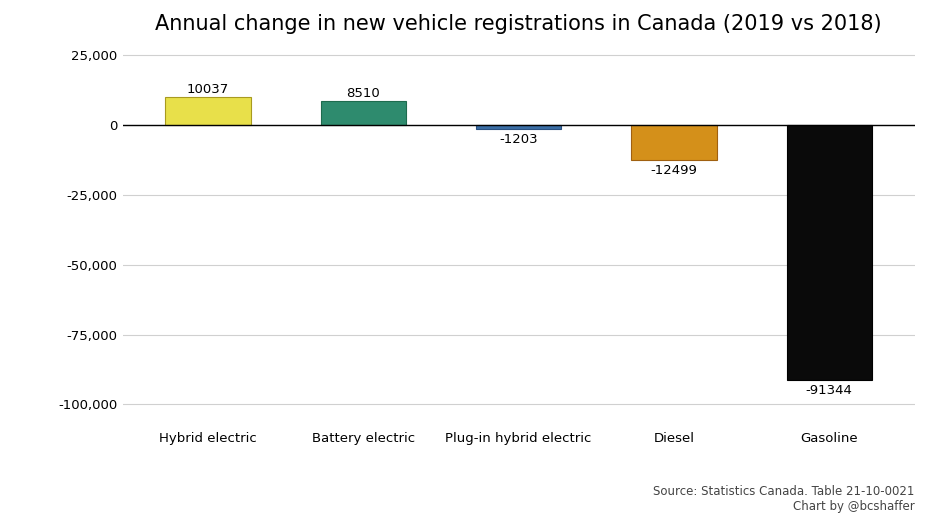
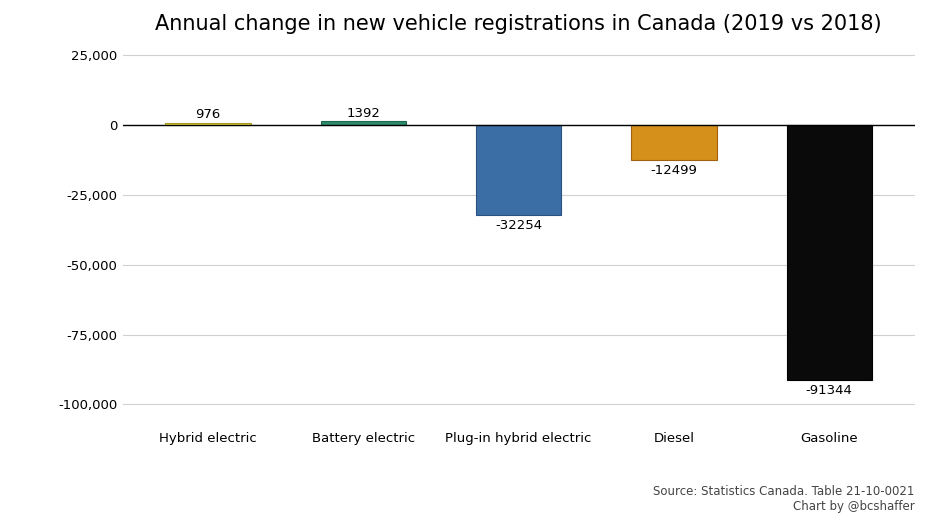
Hybrid electric: 10037 -> 976
Battery electric: 8510 -> 1392
Plug-in hybrid electric: -1203 -> -32254
